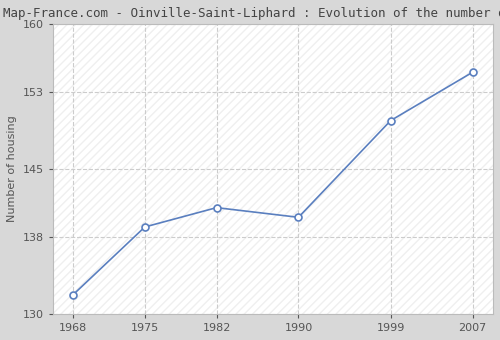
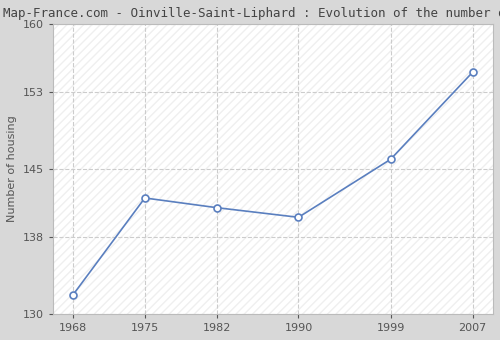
1975: 139 -> 142
1999: 150 -> 146
